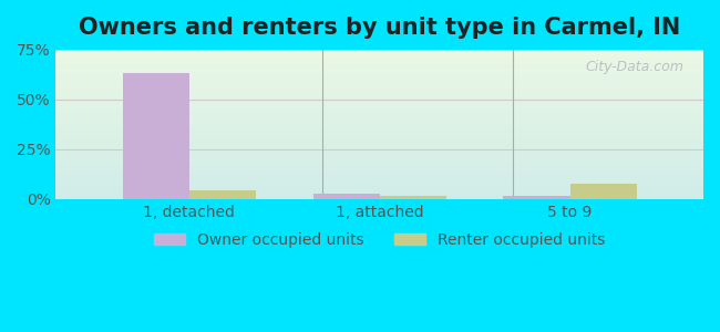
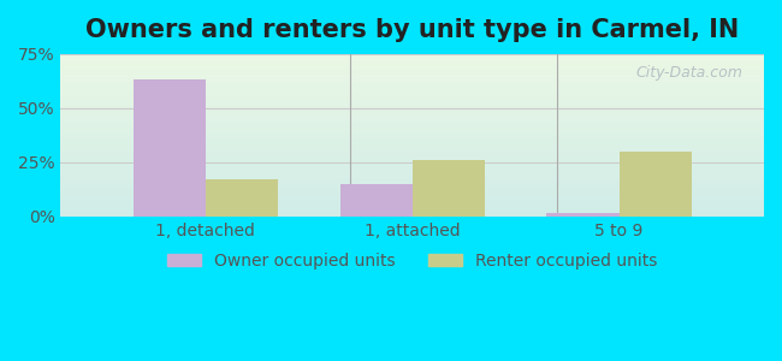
Renter occupied units/1, detached: 4% -> 17%
Owner occupied units/1, attached: 2% -> 15%
Renter occupied units/1, attached: 2% -> 26%
Renter occupied units/5 to 9: 8% -> 30%
